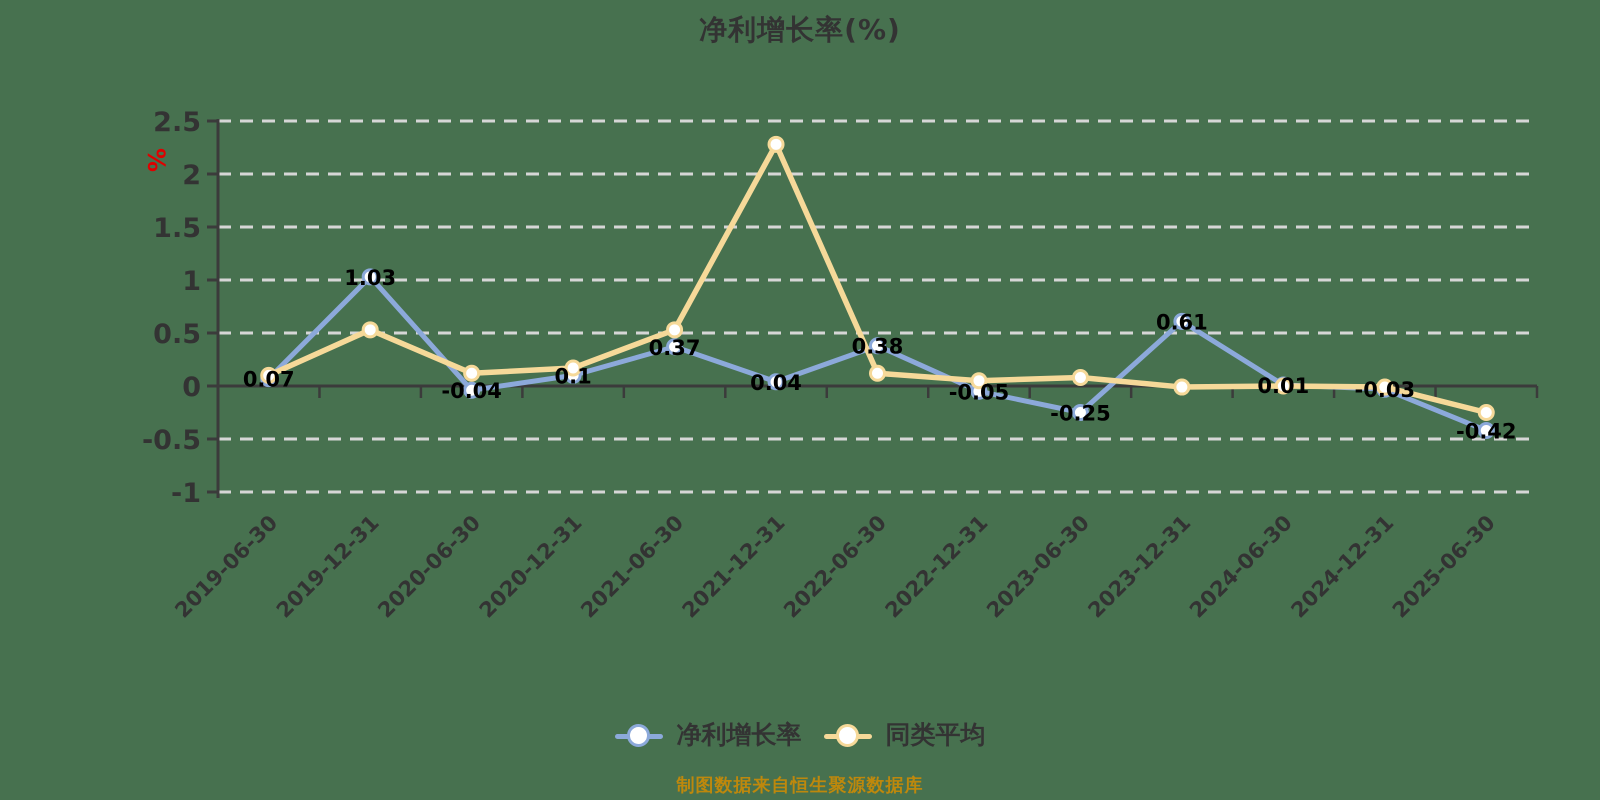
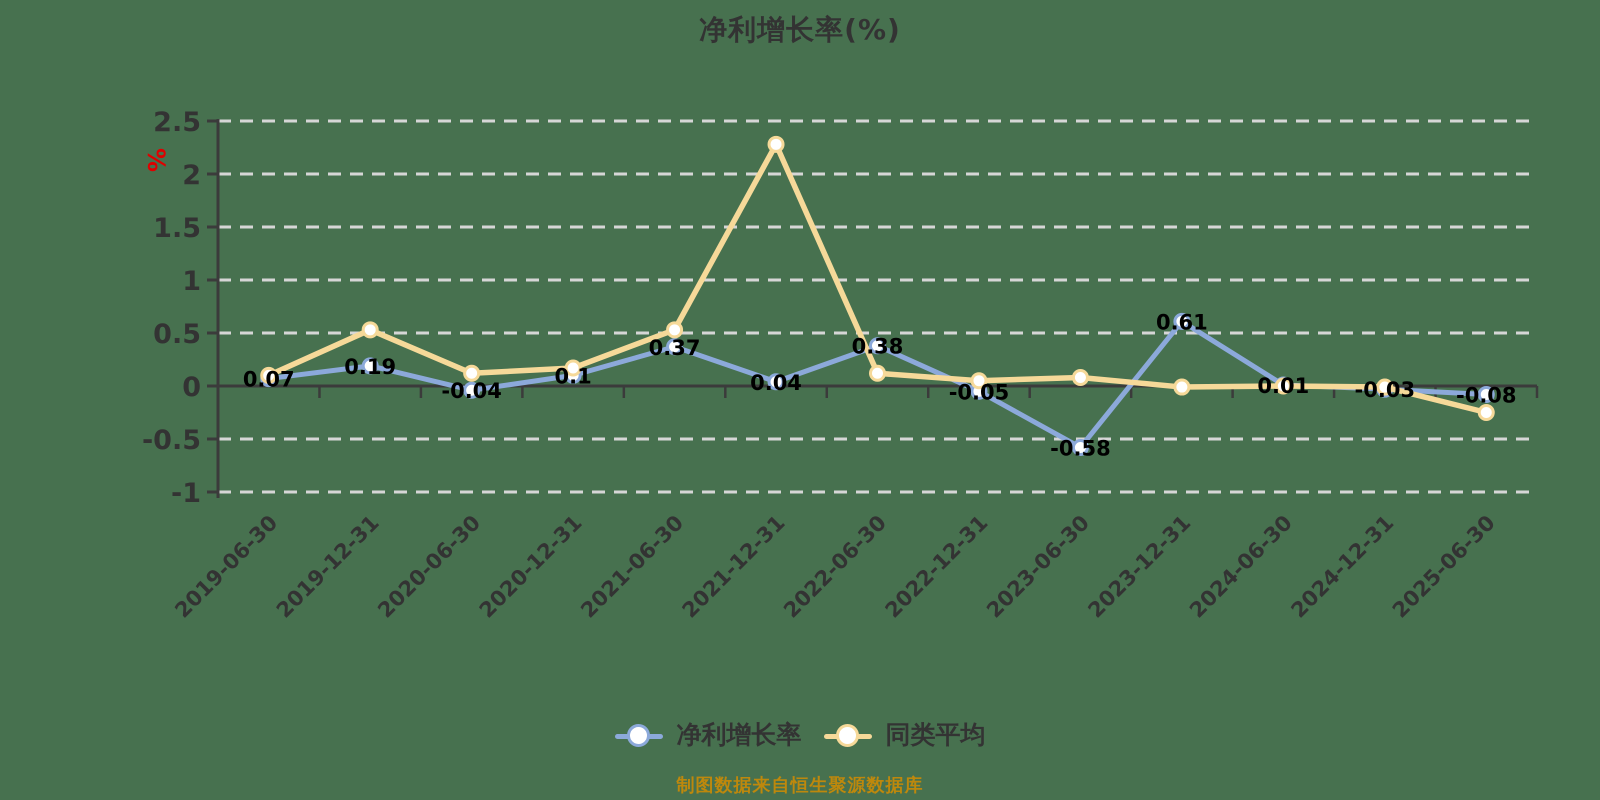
净利增长率/2019-12-31: 1.03 -> 0.19
净利增长率/2023-06-30: -0.25 -> -0.58
净利增长率/2025-06-30: -0.42 -> -0.08
